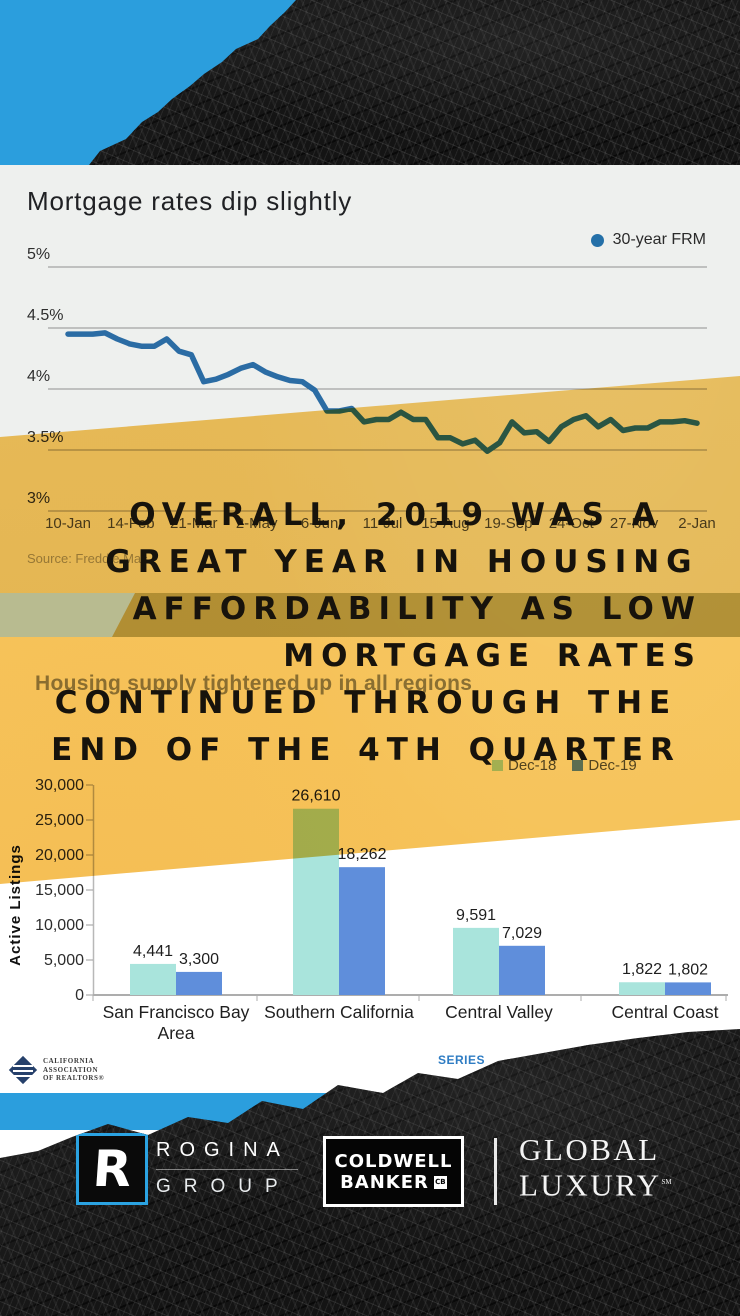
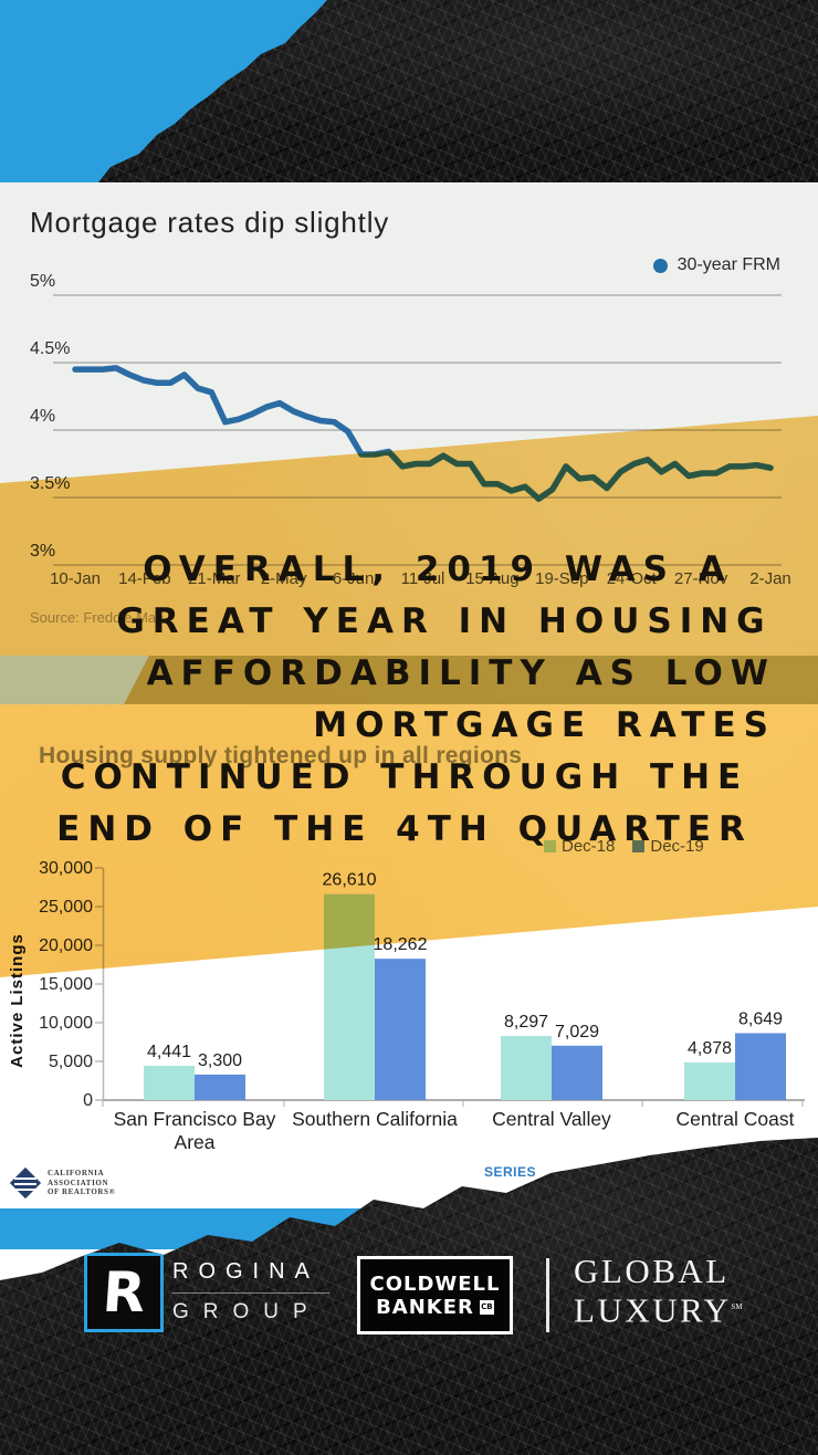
Housing supply tightened up in all regions/Dec-18/Central Valley: 9,591 -> 8,297
Housing supply tightened up in all regions/Dec-18/Central Coast: 1,822 -> 4,878
Housing supply tightened up in all regions/Dec-19/Central Coast: 1,802 -> 8,649
